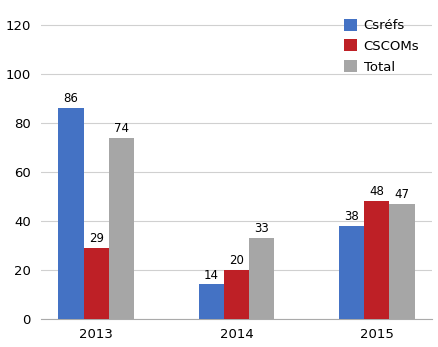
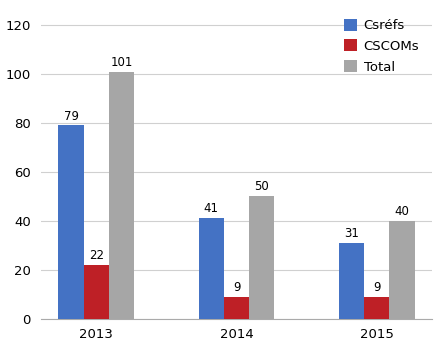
Csréfs/2013: 86 -> 79
CSCOMs/2013: 29 -> 22
Total/2013: 74 -> 101
Csréfs/2014: 14 -> 41
CSCOMs/2014: 20 -> 9
Total/2014: 33 -> 50
Csréfs/2015: 38 -> 31
CSCOMs/2015: 48 -> 9
Total/2015: 47 -> 40
